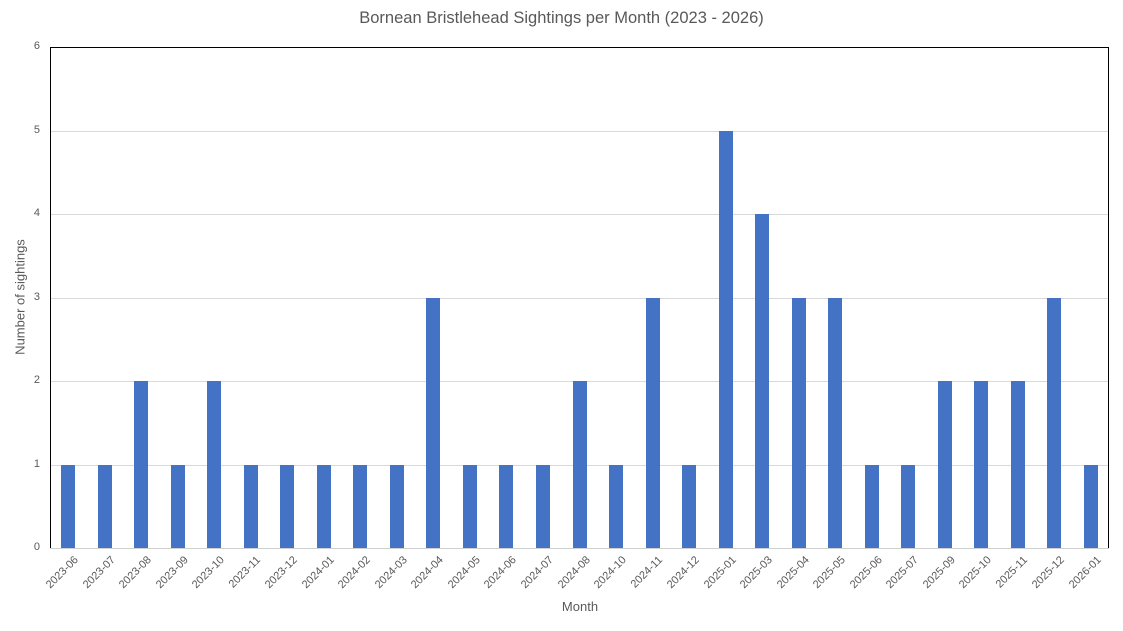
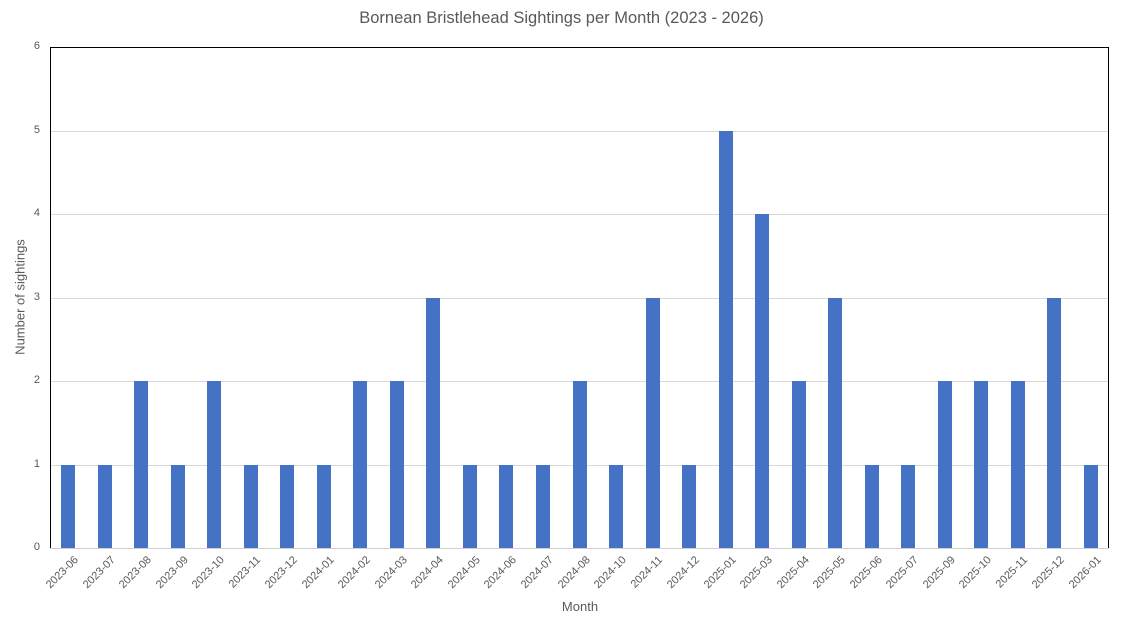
2024-02: 1 -> 2
2024-03: 1 -> 2
2025-04: 3 -> 2
